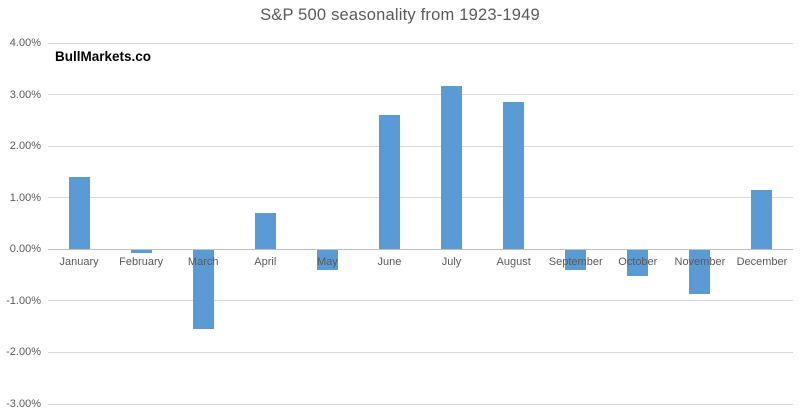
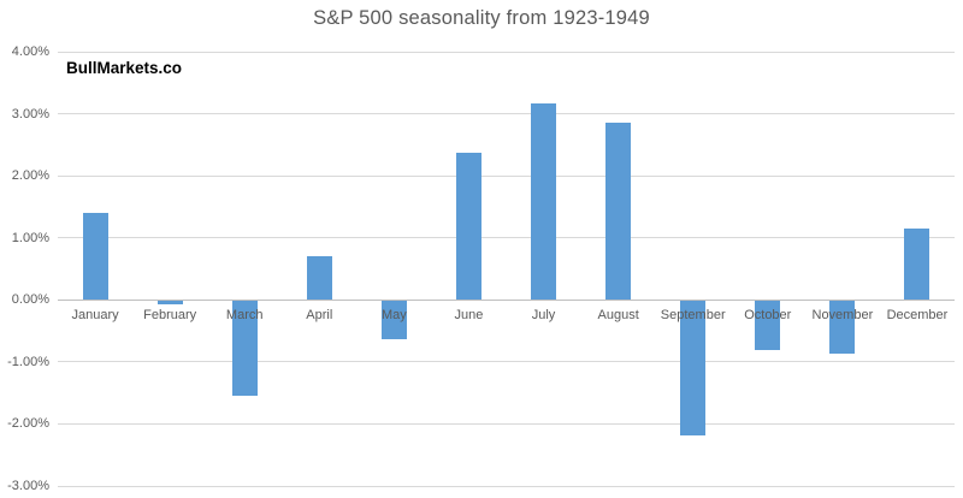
May: -0.4% -> -0.6%
June: 2.6% -> 2.4%
September: -0.4% -> -2.2%
October: -0.5% -> -0.8%
